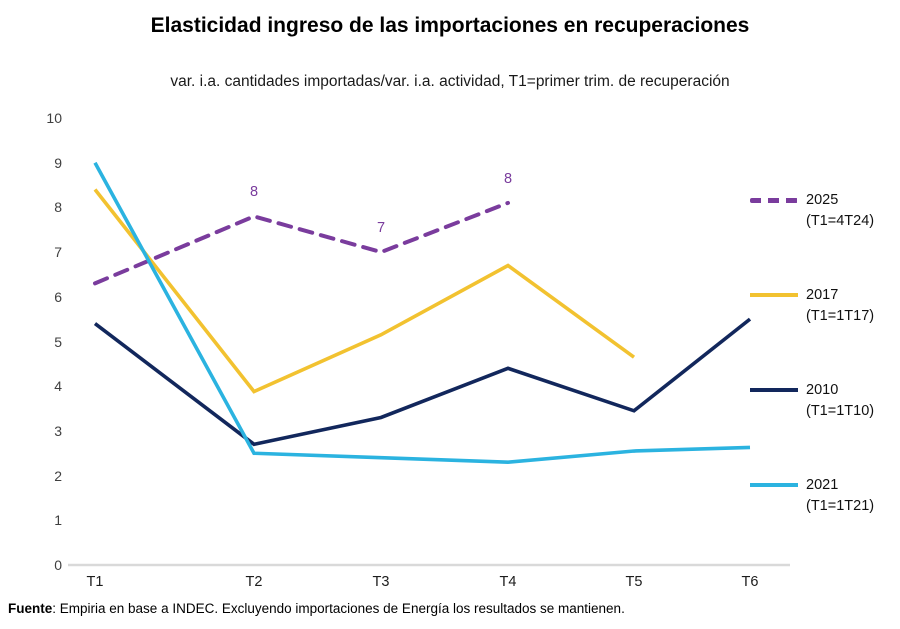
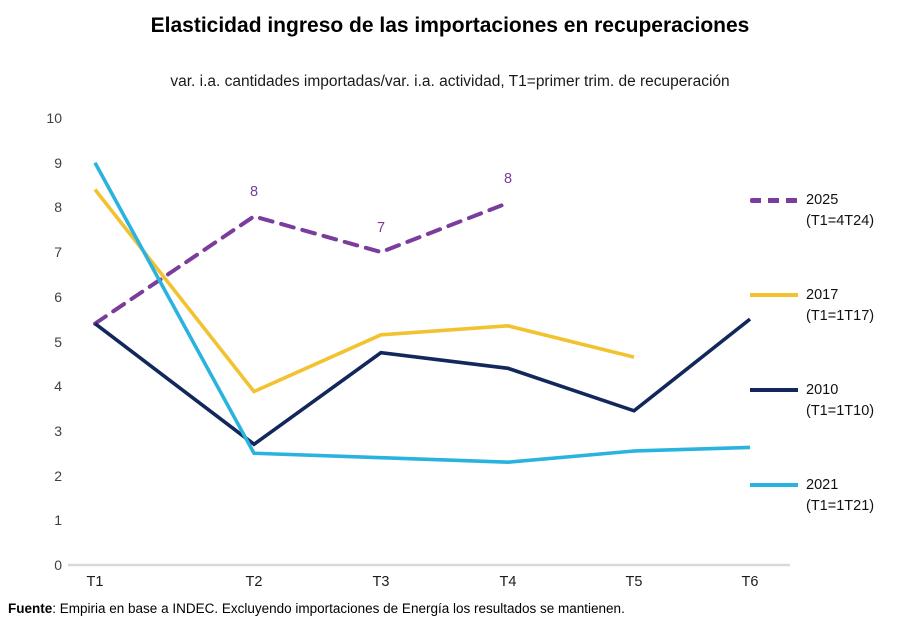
2025/T1: 6.3 -> 5.4
2010/T3: 3.3 -> 4.8
2017/T4: 6.7 -> 5.3
